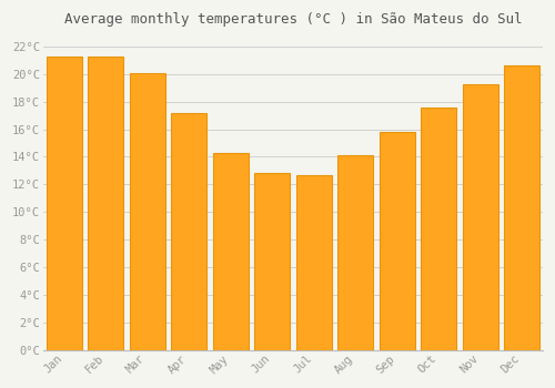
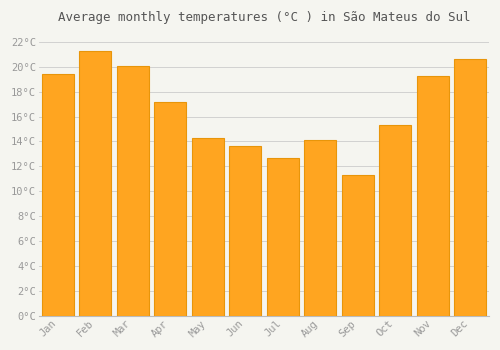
Jan: 21.3°C -> 19.4°C
Jun: 12.8°C -> 13.6°C
Sep: 15.8°C -> 11.3°C
Oct: 17.6°C -> 15.3°C
